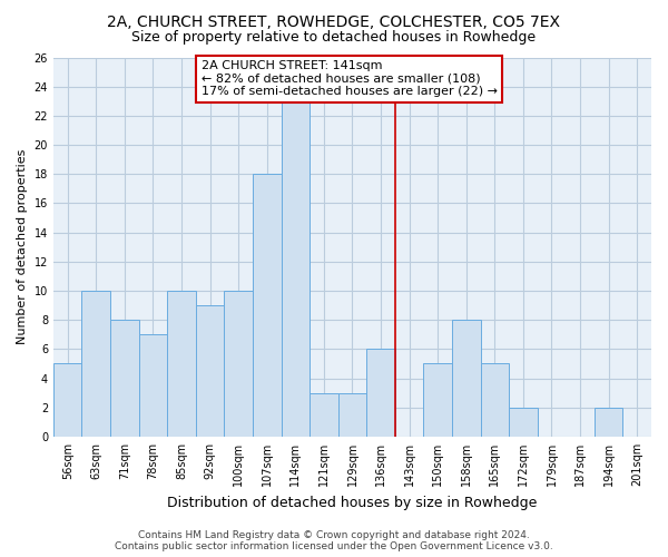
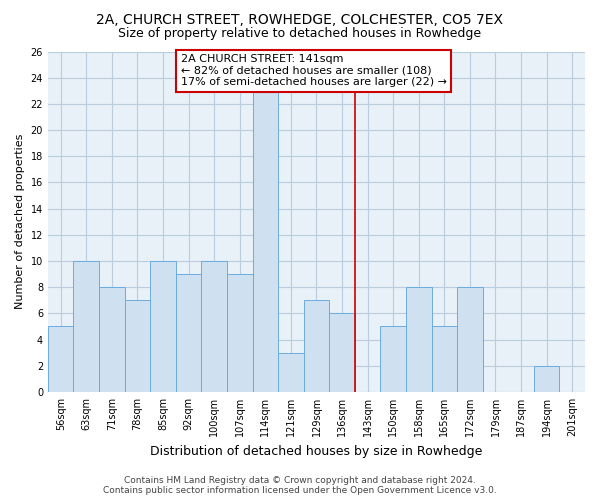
107sqm: 18 -> 9
129sqm: 3 -> 7
172sqm: 2 -> 8
